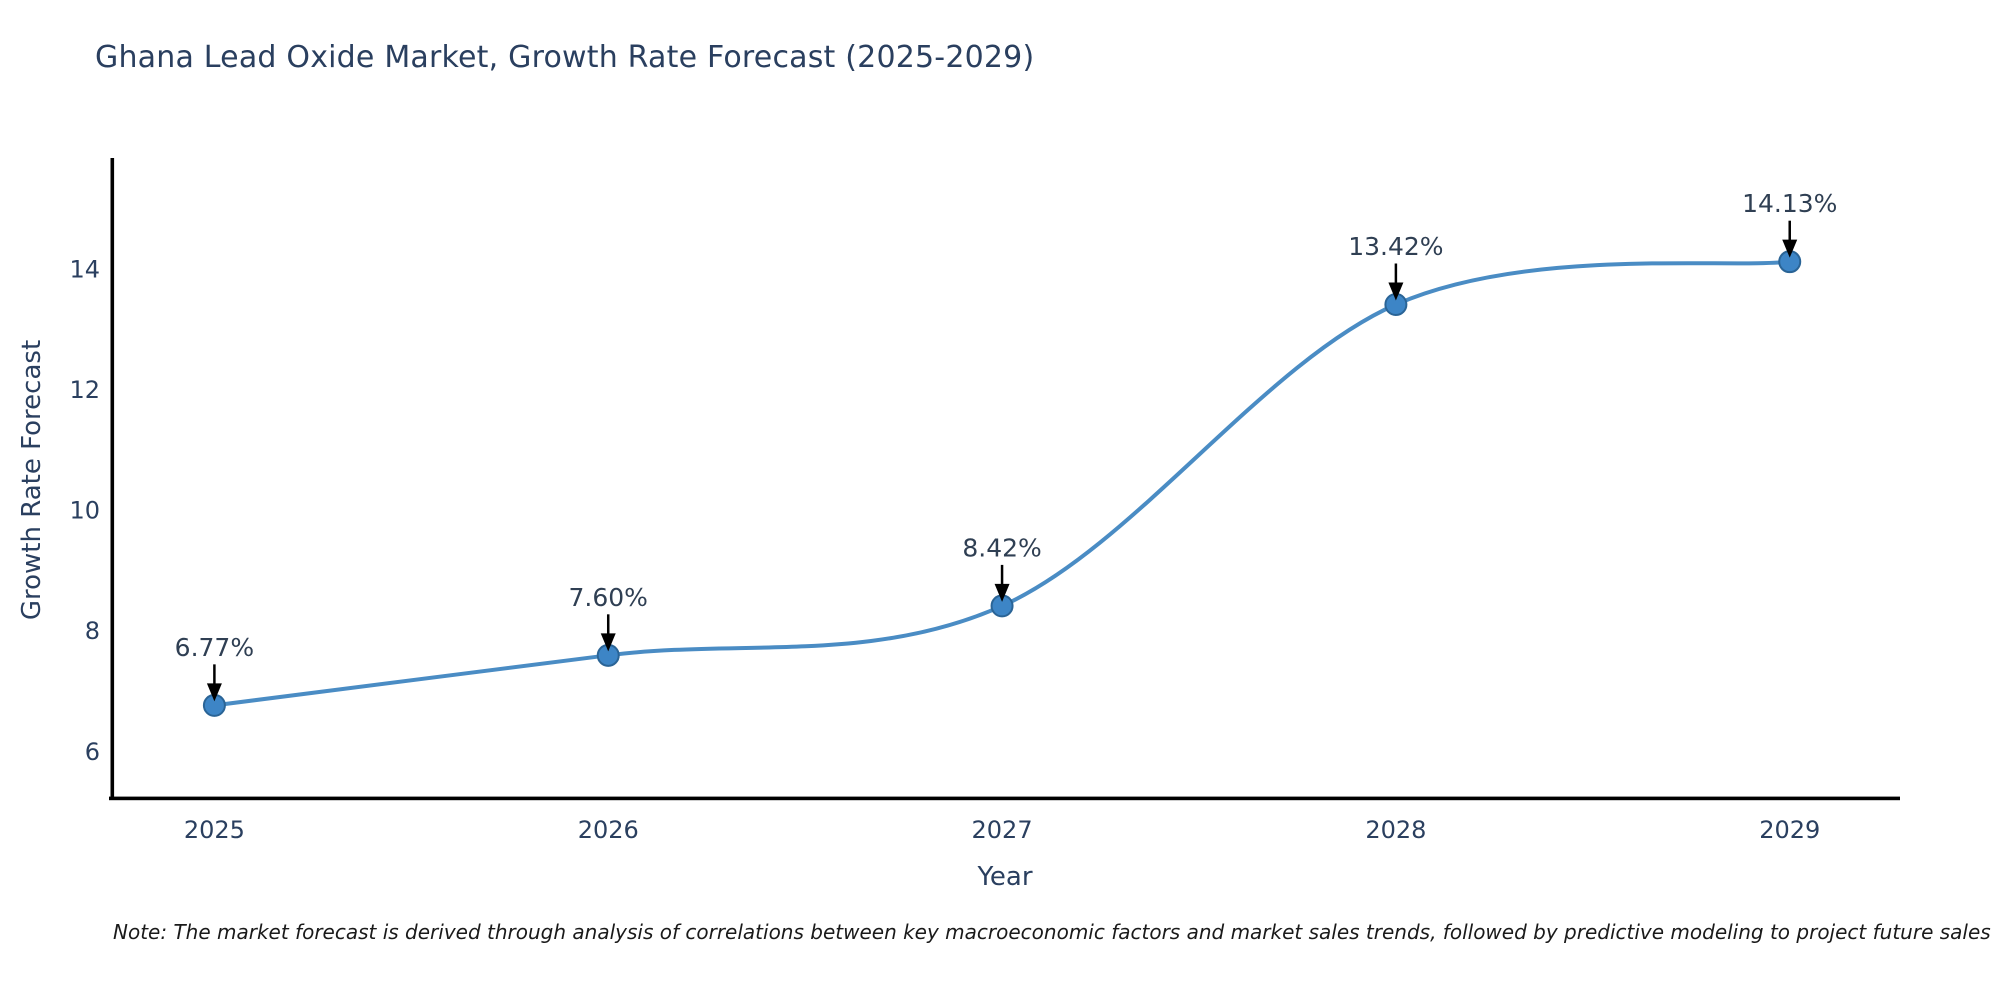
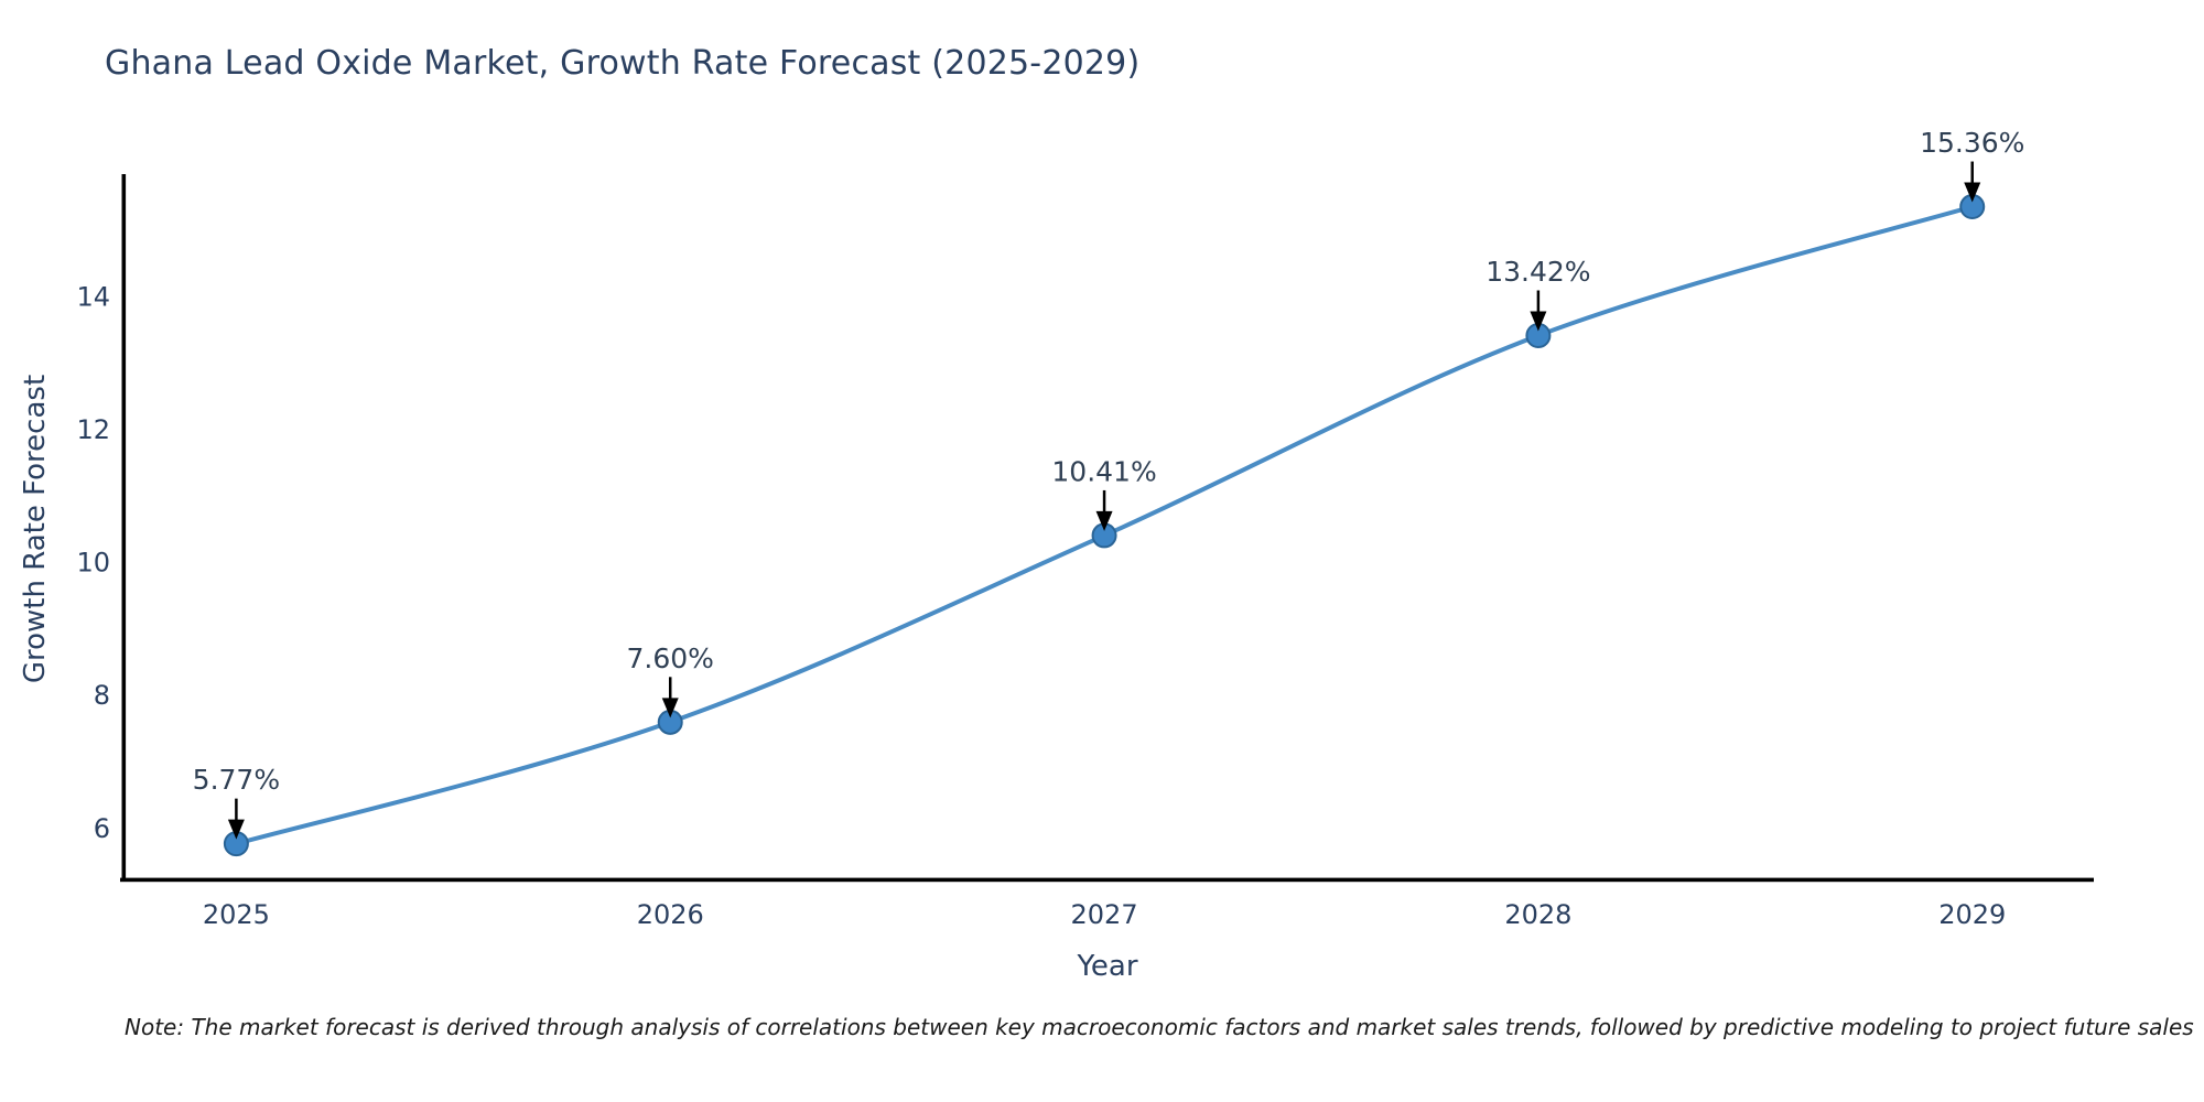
2025: 6.77% -> 5.77%
2027: 8.42% -> 10.41%
2029: 14.13% -> 15.36%
